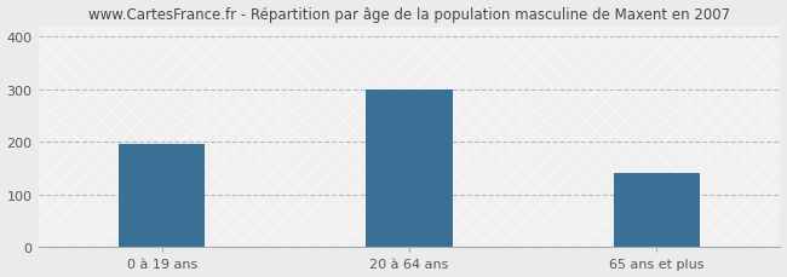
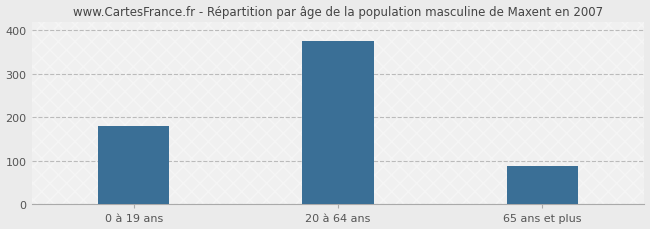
0 à 19 ans: 195 -> 180
20 à 64 ans: 300 -> 375
65 ans et plus: 140 -> 88
